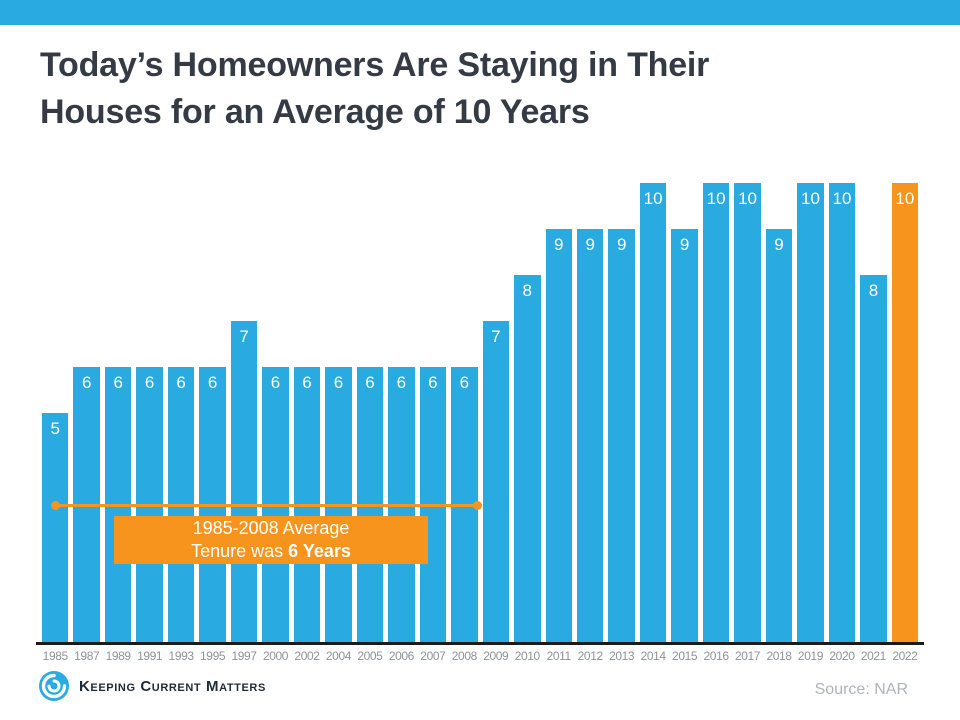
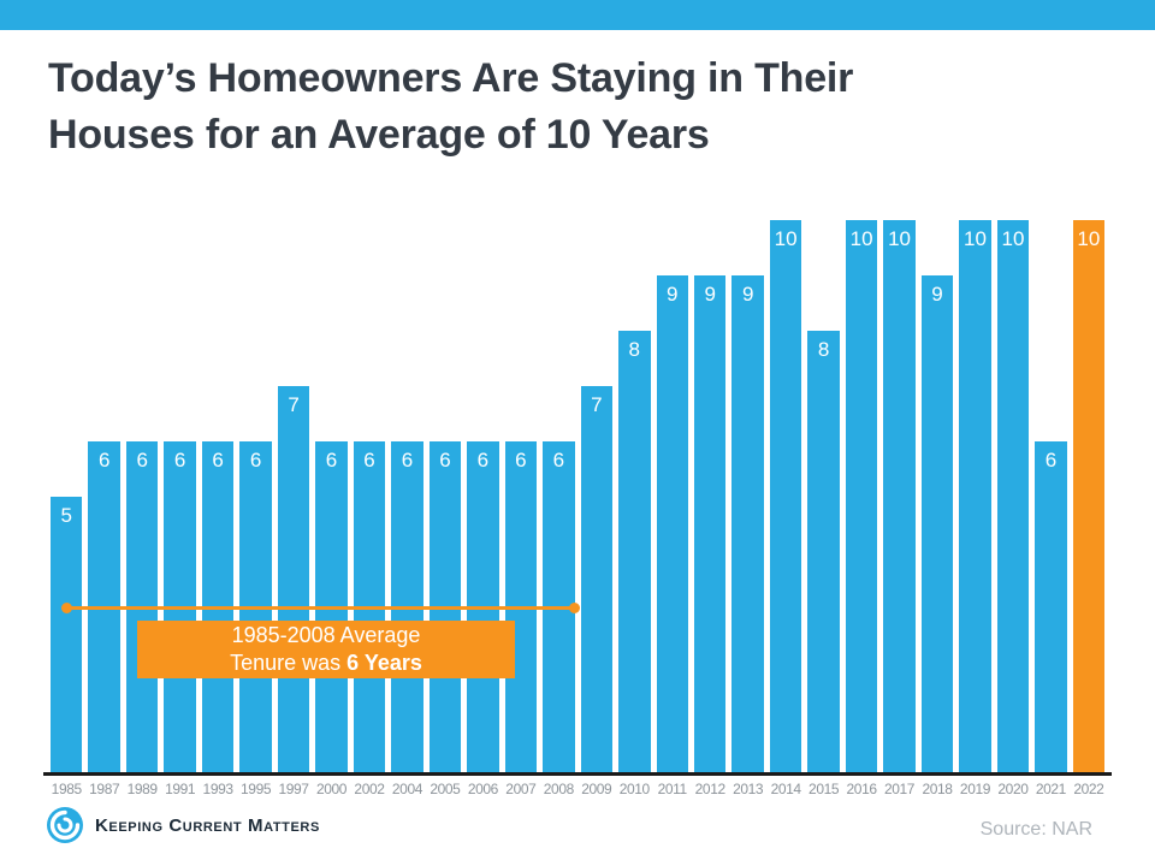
2015: 9 -> 8
2021: 8 -> 6
